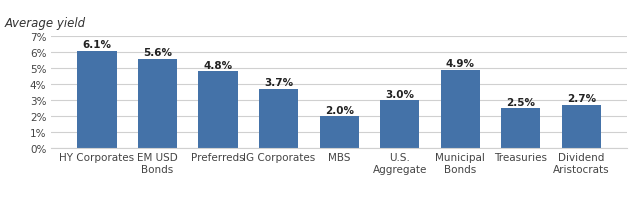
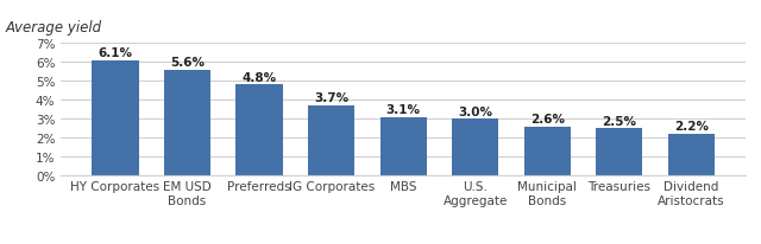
MBS: 2.0% -> 3.1%
Municipal Bonds: 4.9% -> 2.6%
Dividend Aristocrats: 2.7% -> 2.2%
